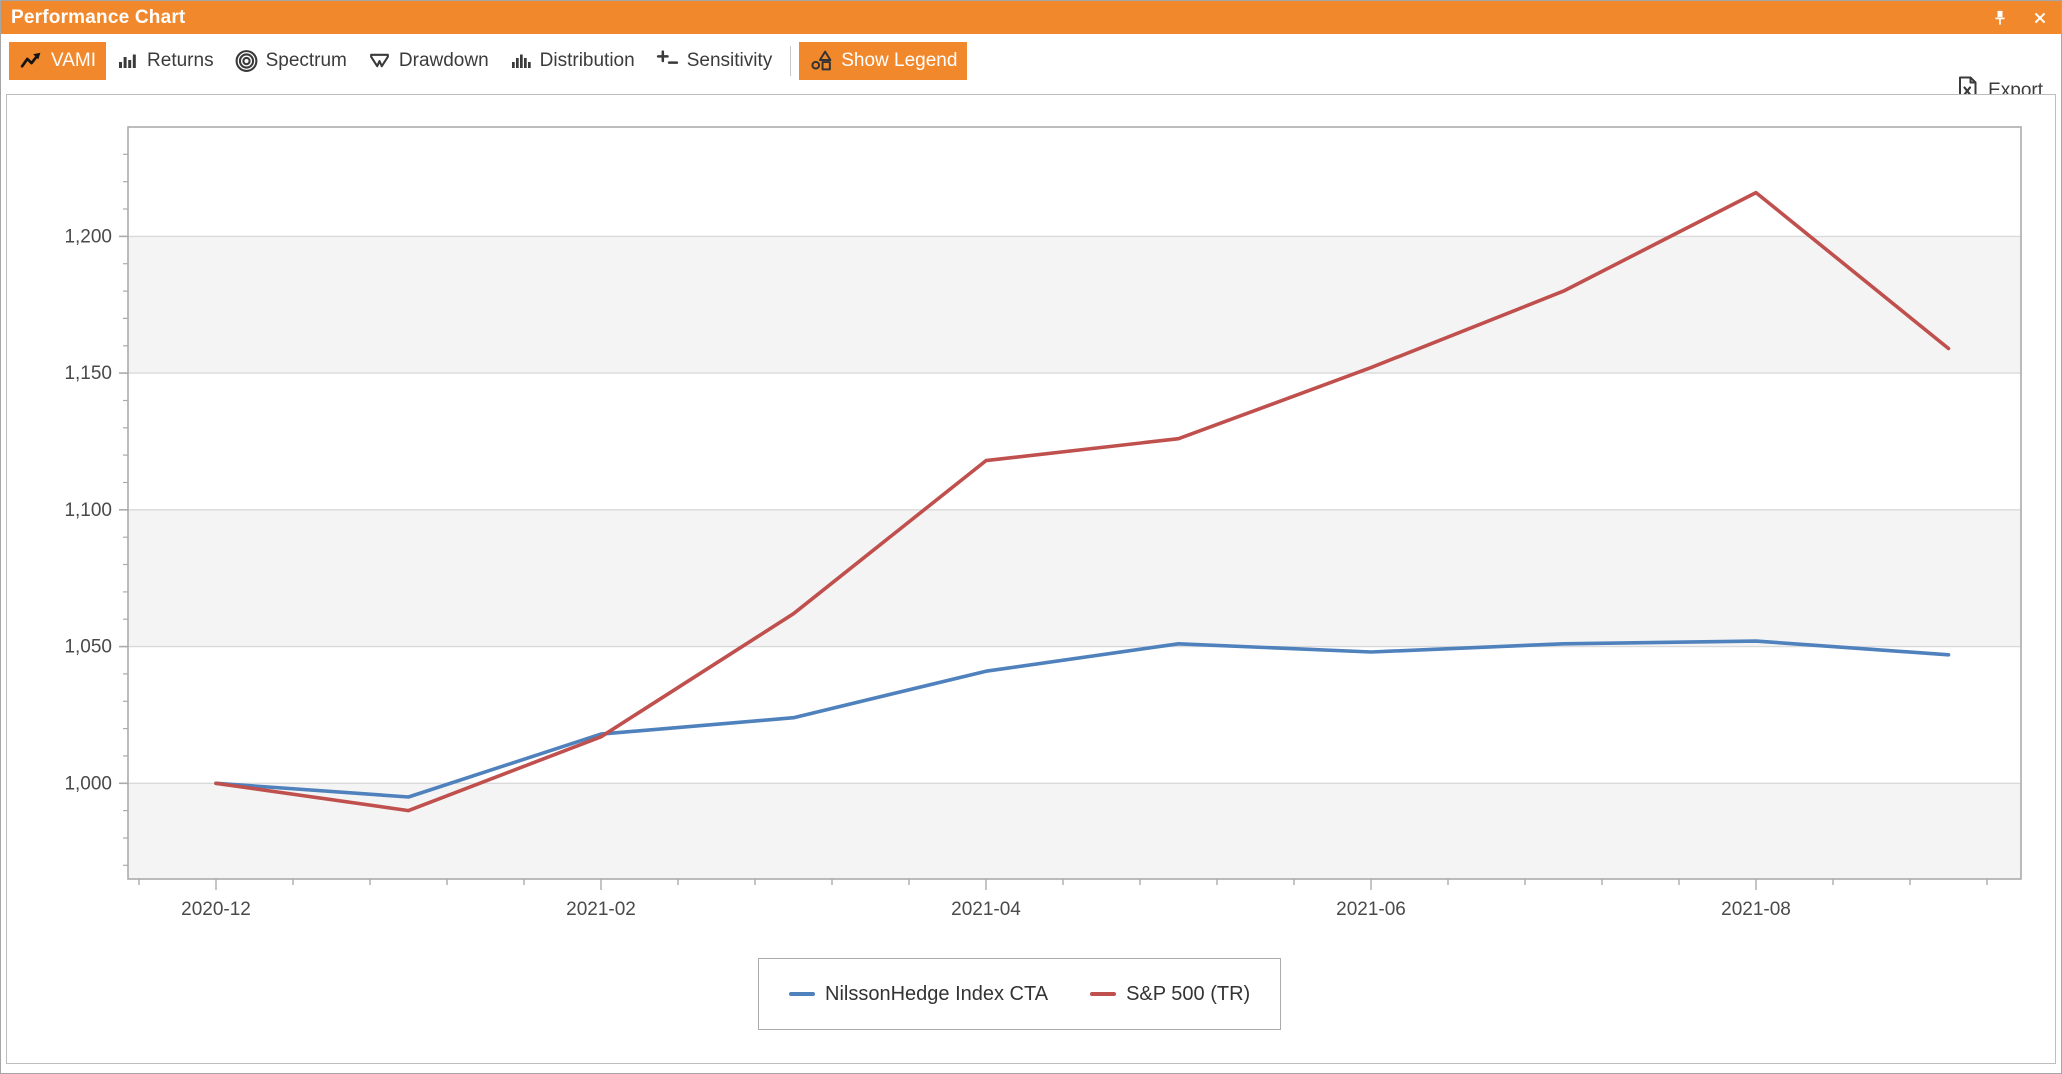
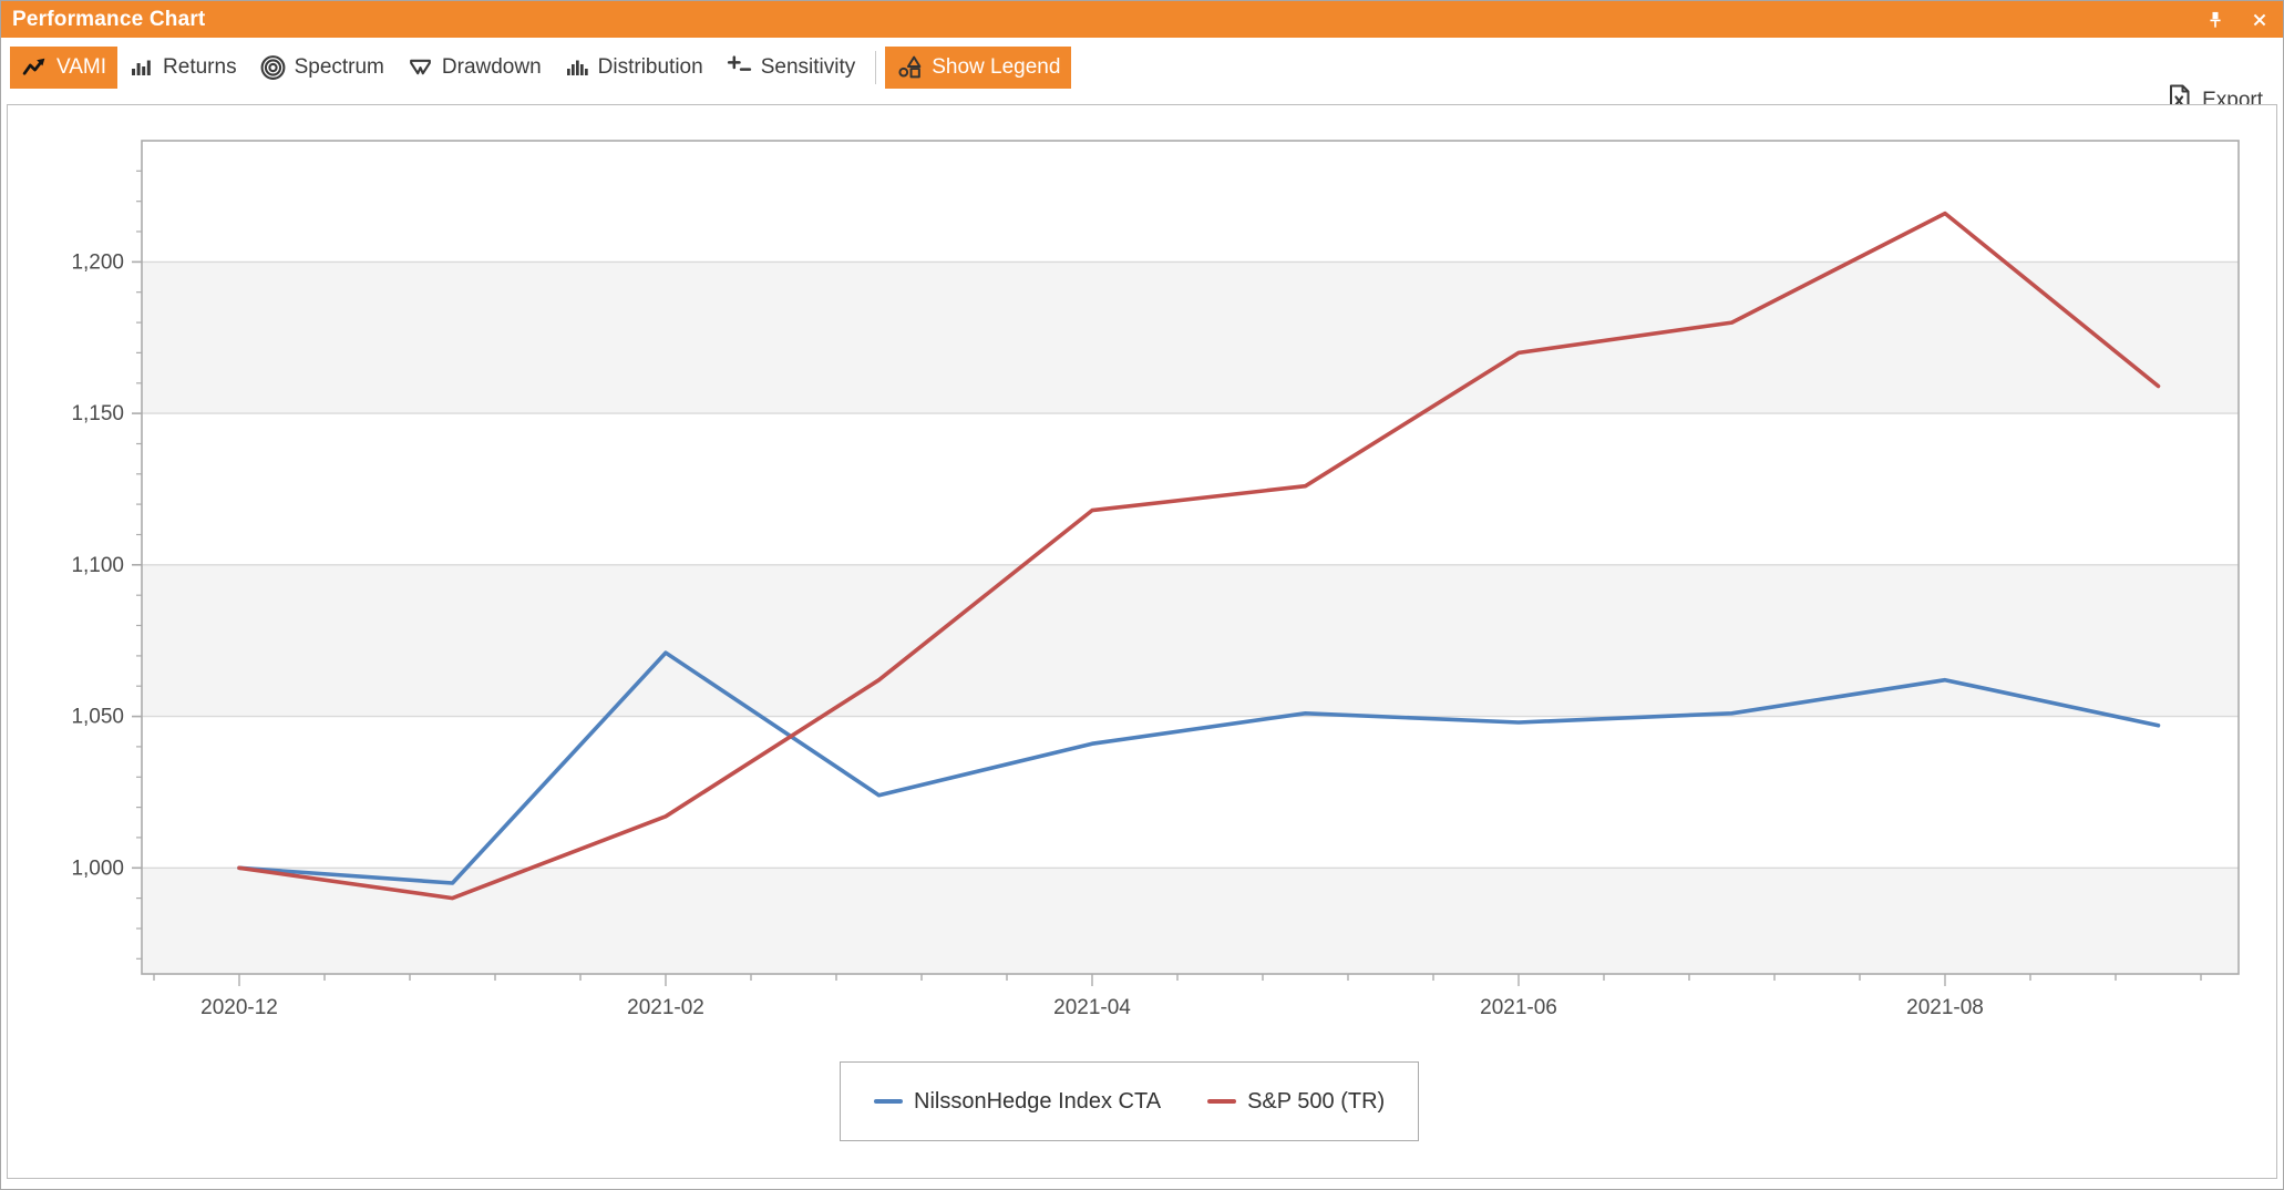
NilssonHedge Index CTA/2021-02: 1018 -> 1071
S&P 500 (TR)/2021-06: 1152 -> 1170
NilssonHedge Index CTA/2021-08: 1052 -> 1062
